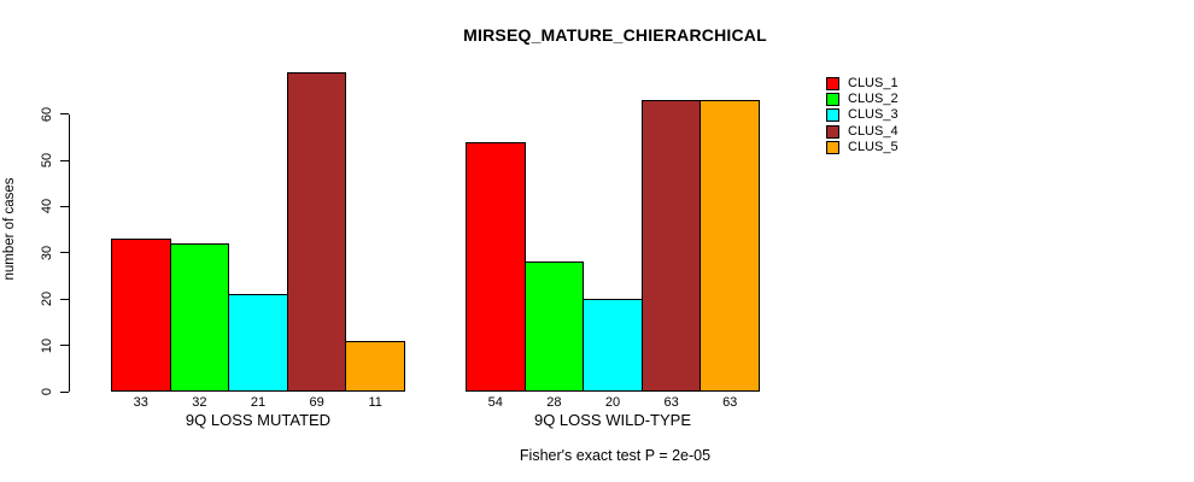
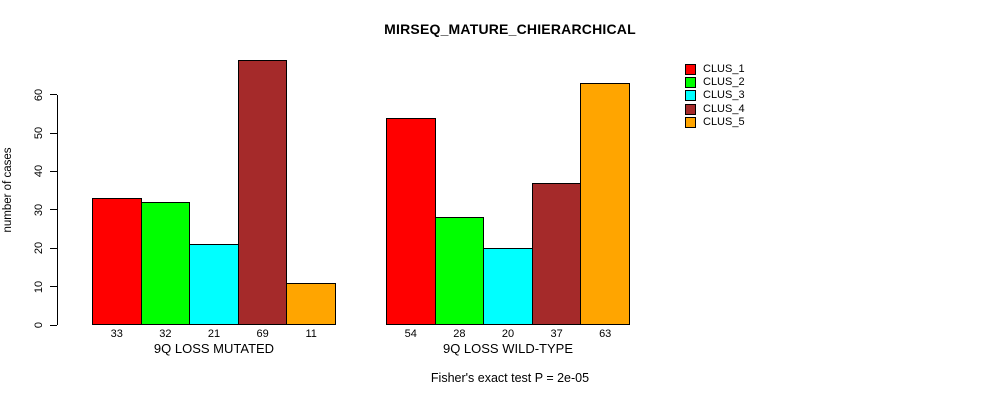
CLUS_4/9Q LOSS WILD-TYPE: 63 -> 37
